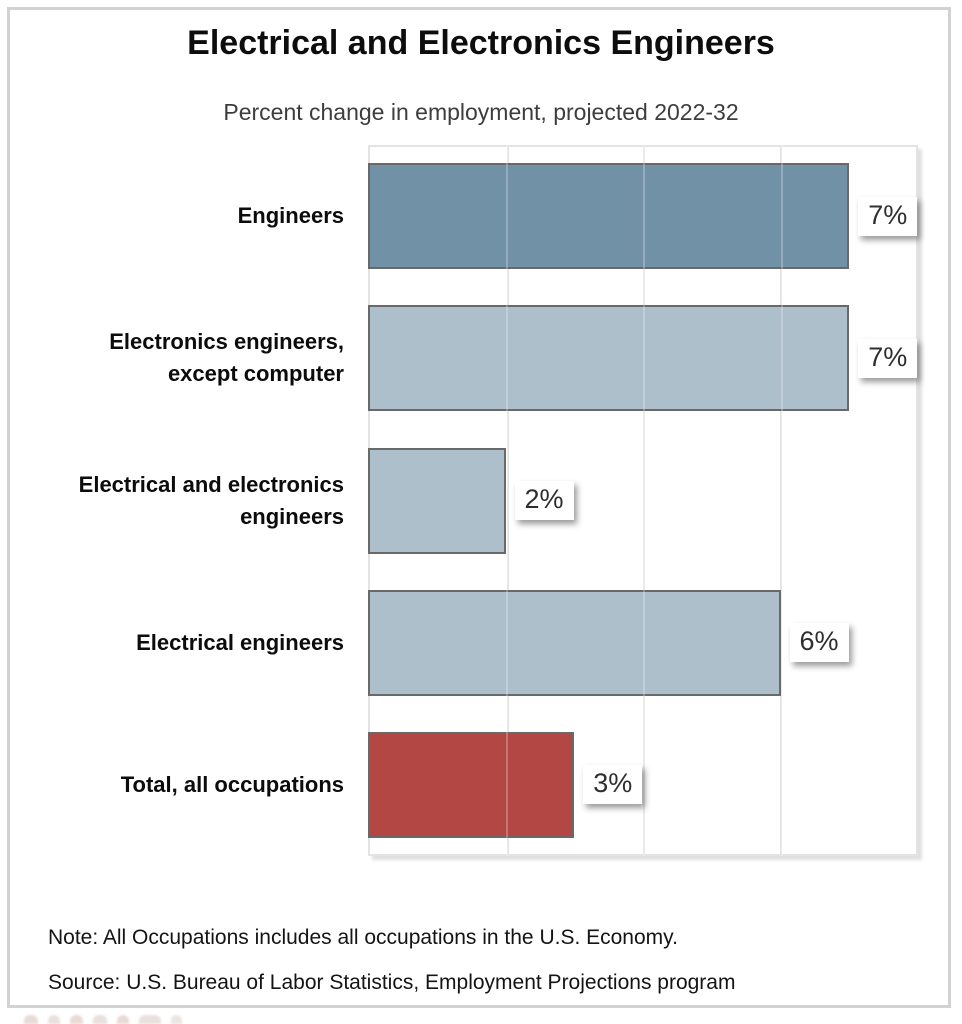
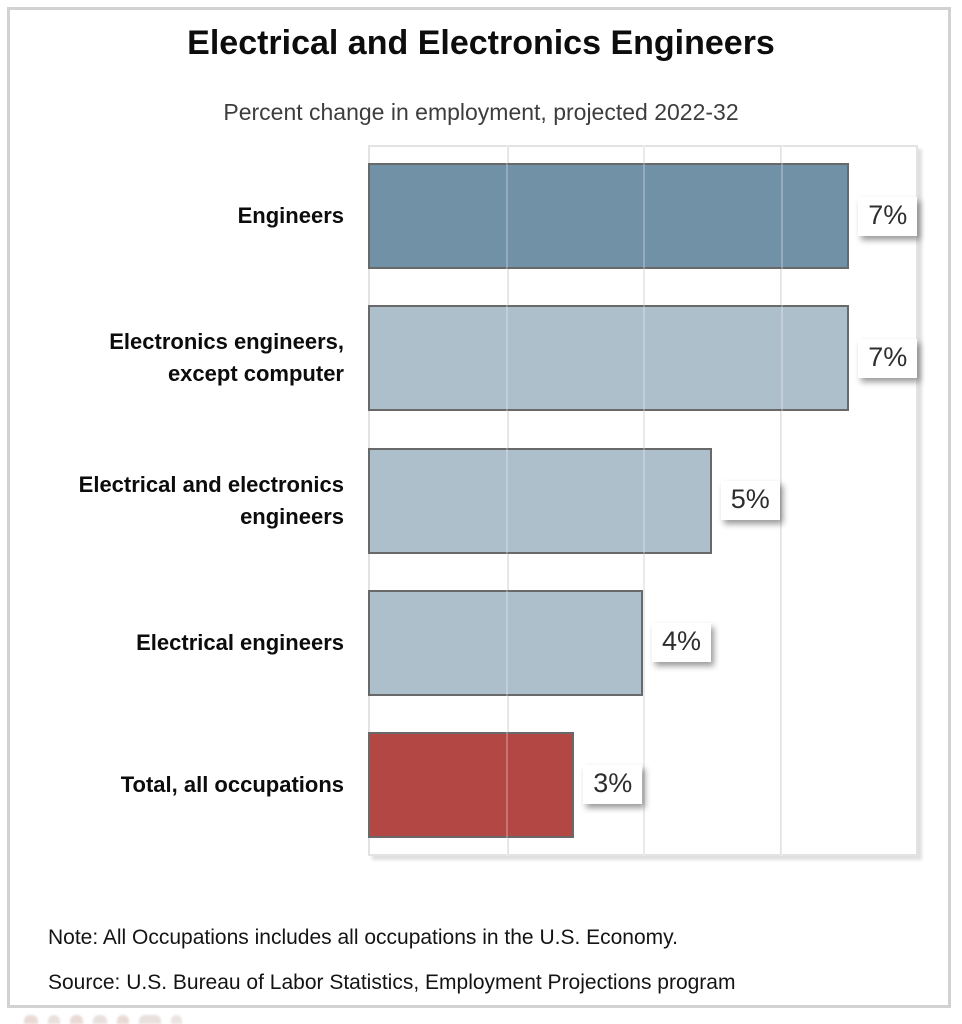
Electrical and electronics engineers: 2% -> 5%
Electrical engineers: 6% -> 4%
